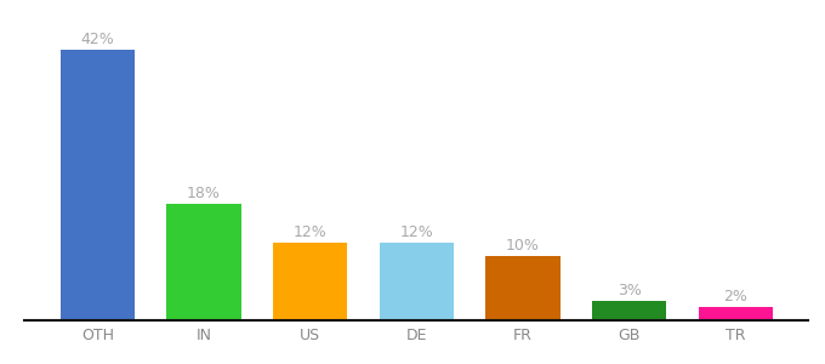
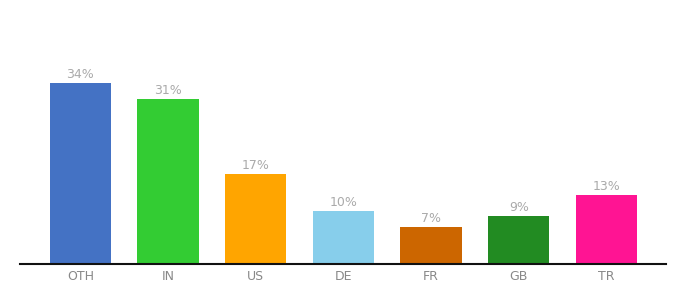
OTH: 42% -> 34%
IN: 18% -> 31%
US: 12% -> 17%
DE: 12% -> 10%
FR: 10% -> 7%
GB: 3% -> 9%
TR: 2% -> 13%
